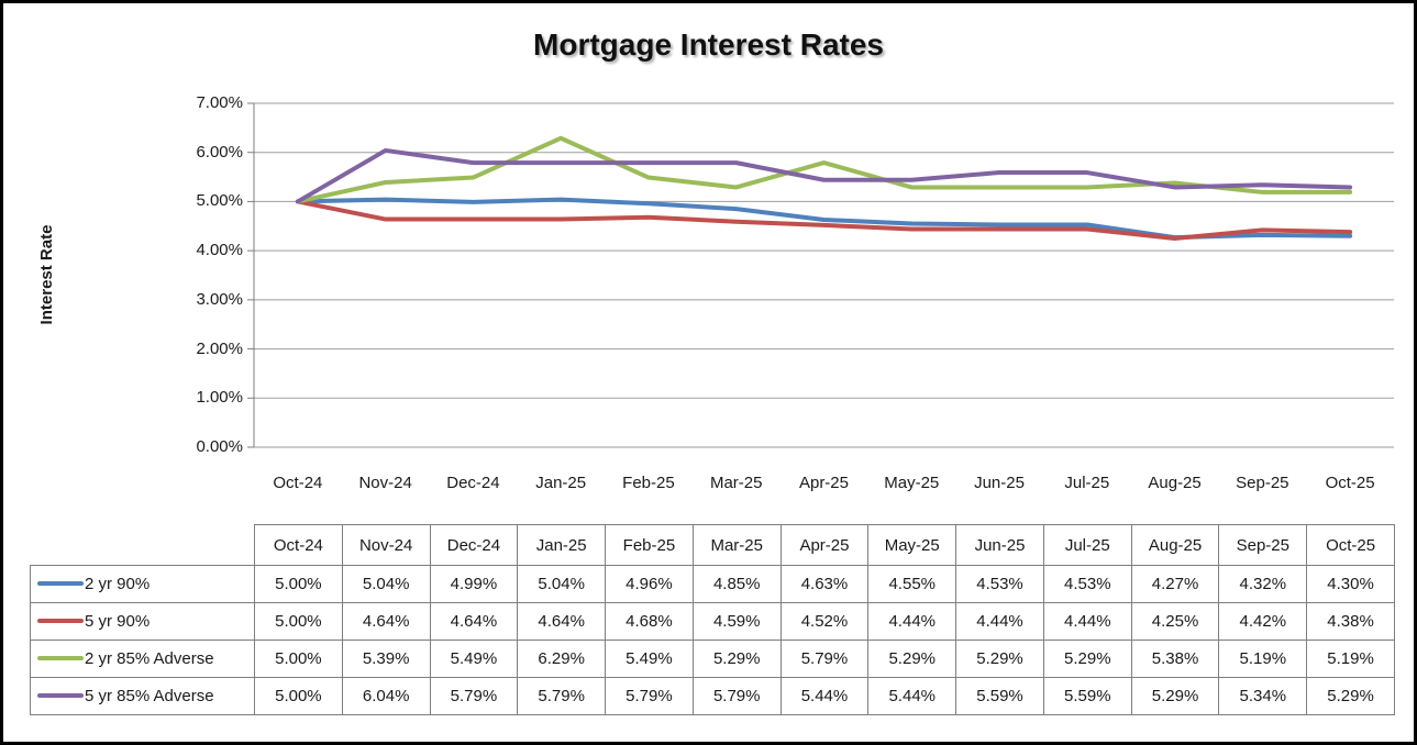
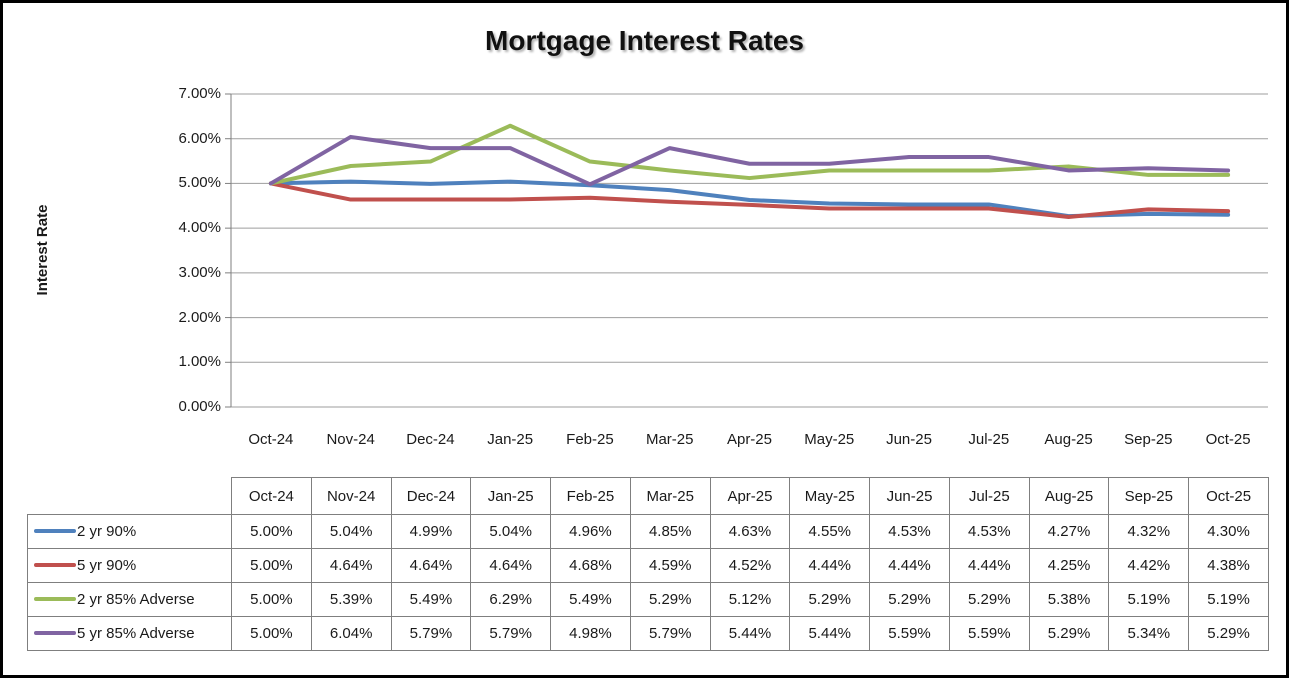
5 yr 85% Adverse/Feb-25: 5.79% -> 4.98%
2 yr 85% Adverse/Apr-25: 5.79% -> 5.12%
